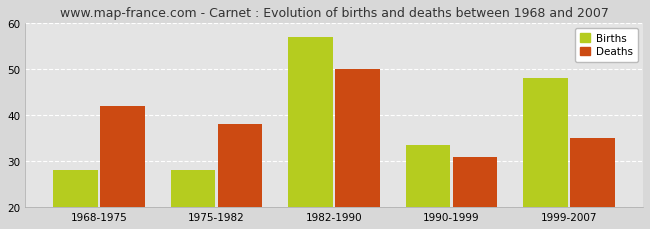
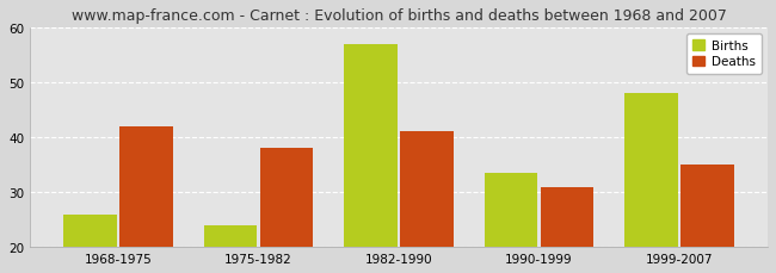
Births/1968-1975: 28.0 -> 26.0
Births/1975-1982: 28.0 -> 24.0
Deaths/1982-1990: 50 -> 41
